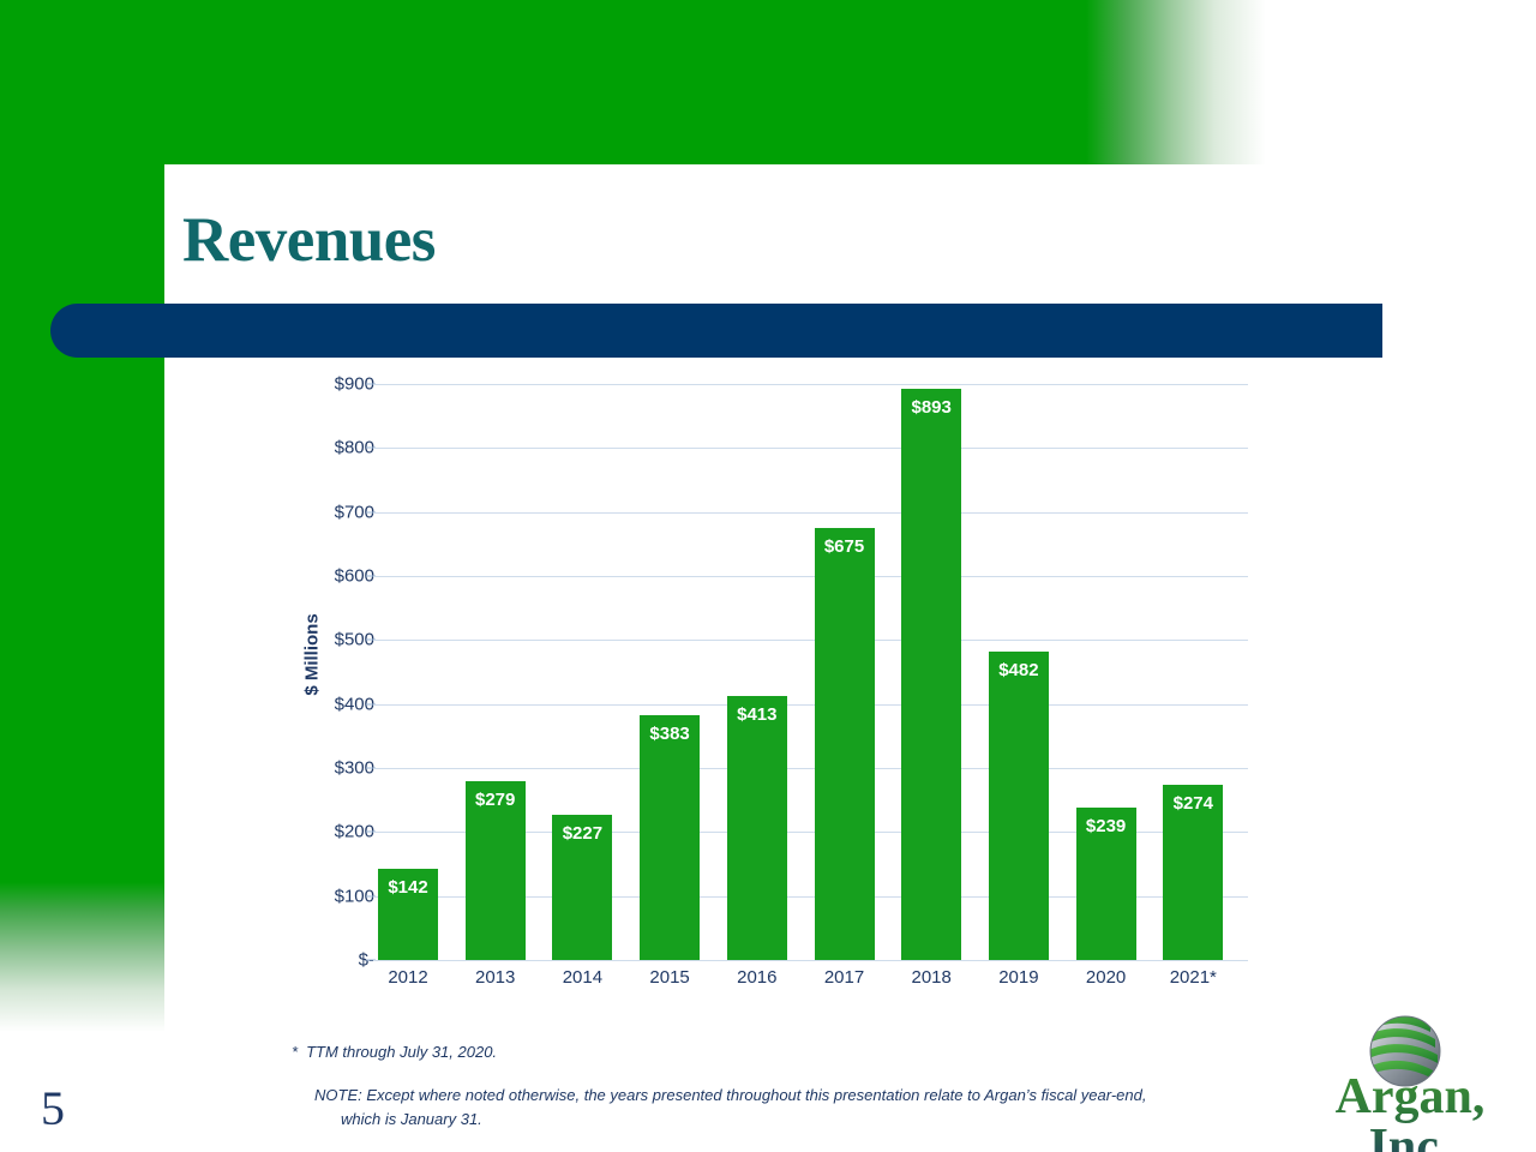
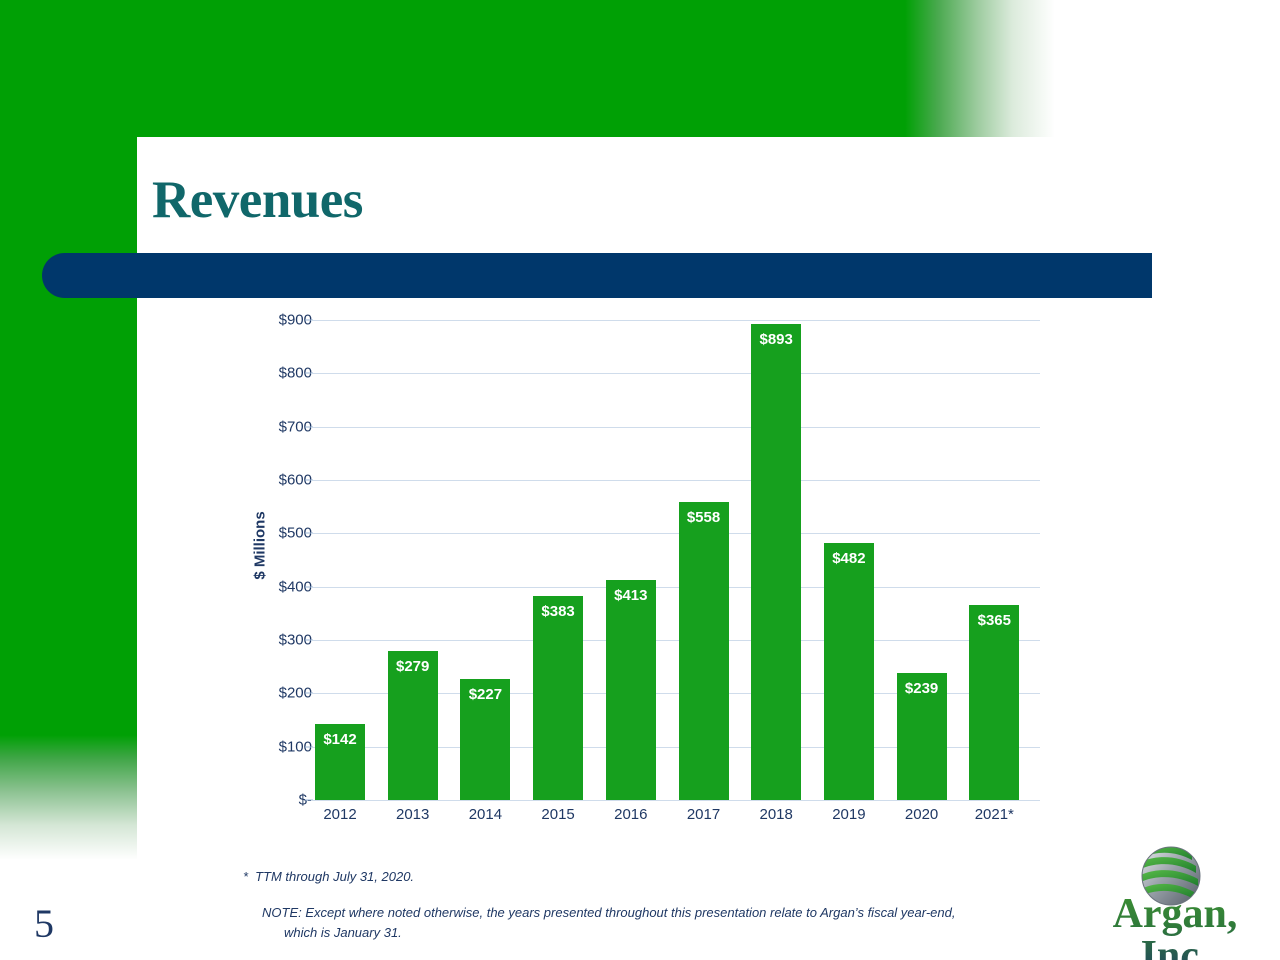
2017: $675 -> $558
2021*: $274 -> $365
